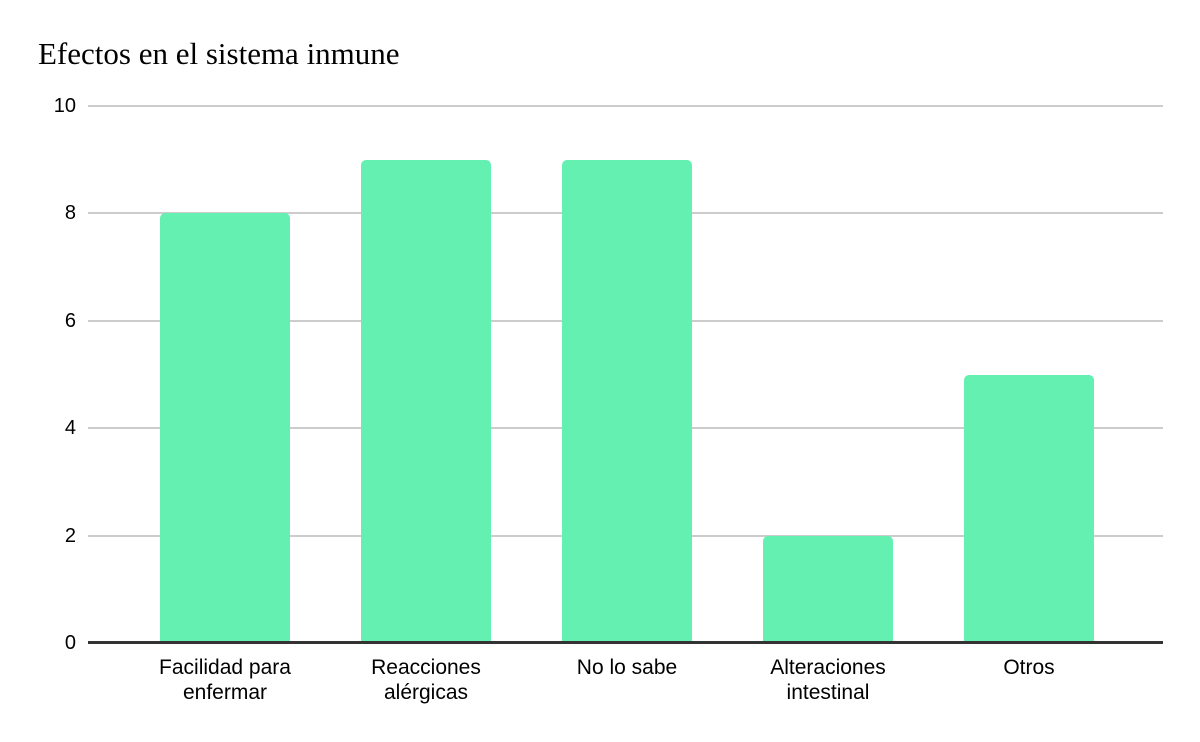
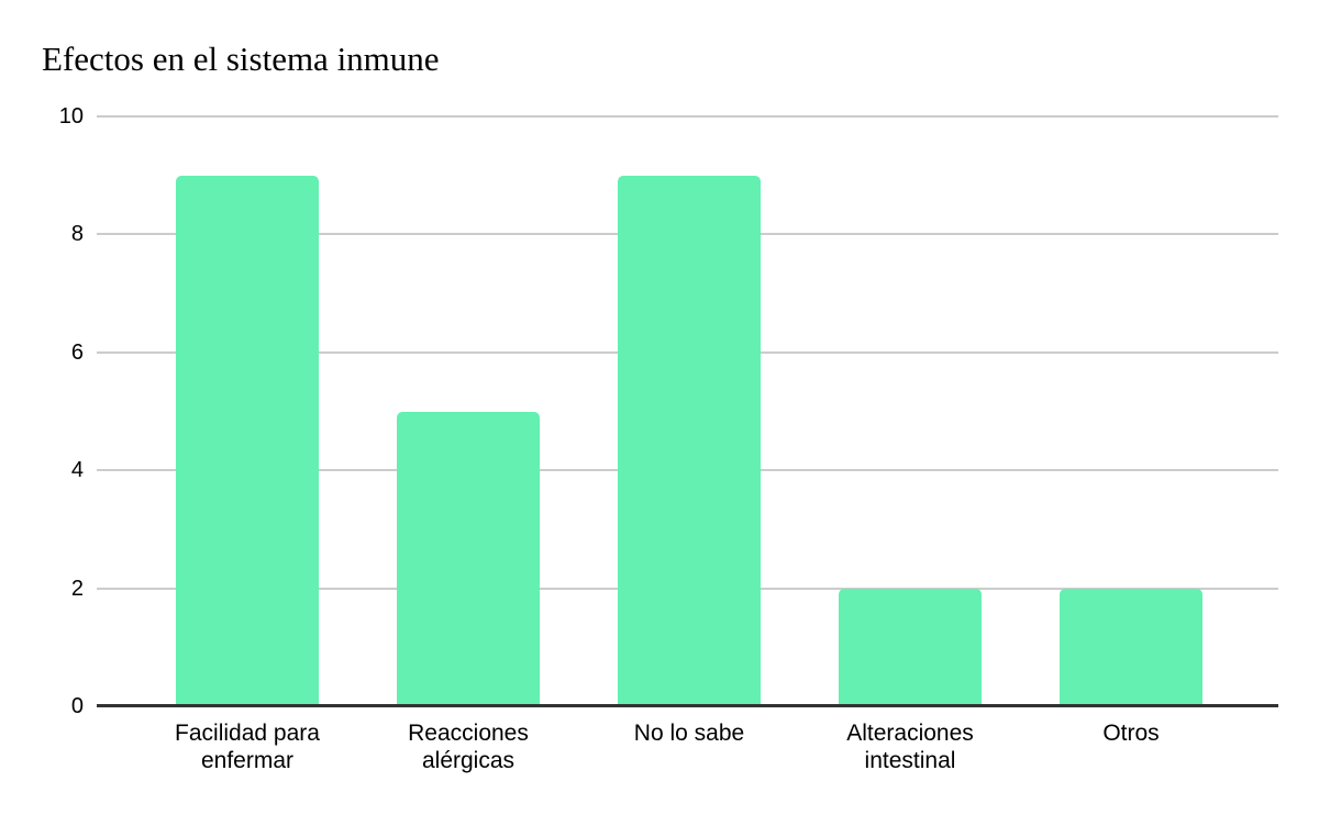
Facilidad para enfermar: 8 -> 9
Reacciones alérgicas: 9 -> 5
Otros: 5 -> 2
